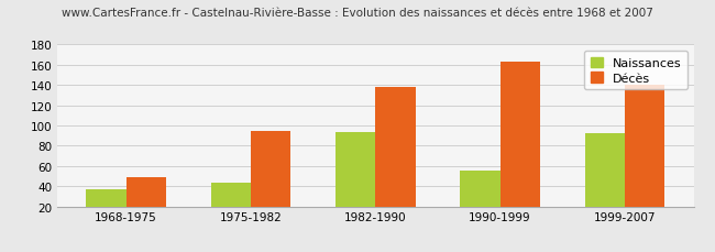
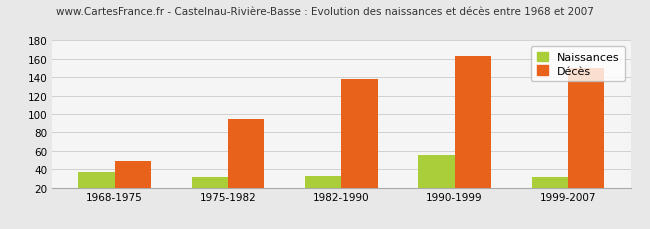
Naissances/1975-1982: 44 -> 31
Naissances/1982-1990: 94 -> 33
Naissances/1999-2007: 92 -> 31
Décès/1999-2007: 140 -> 150
